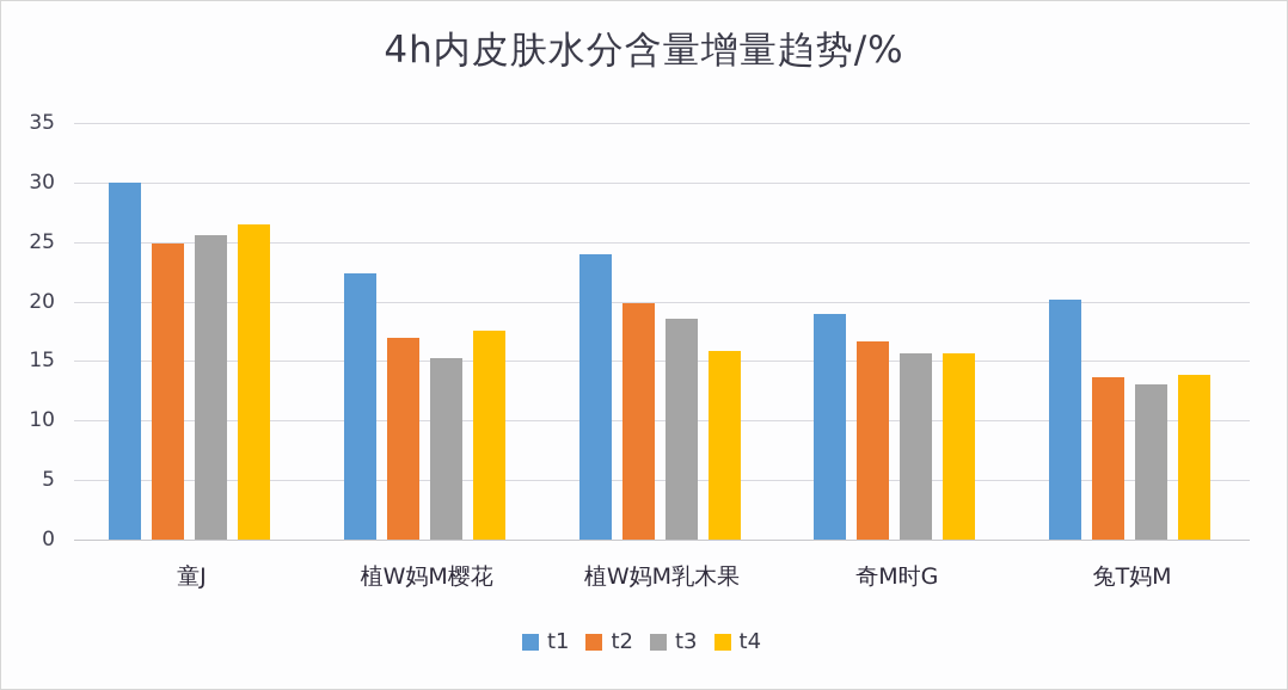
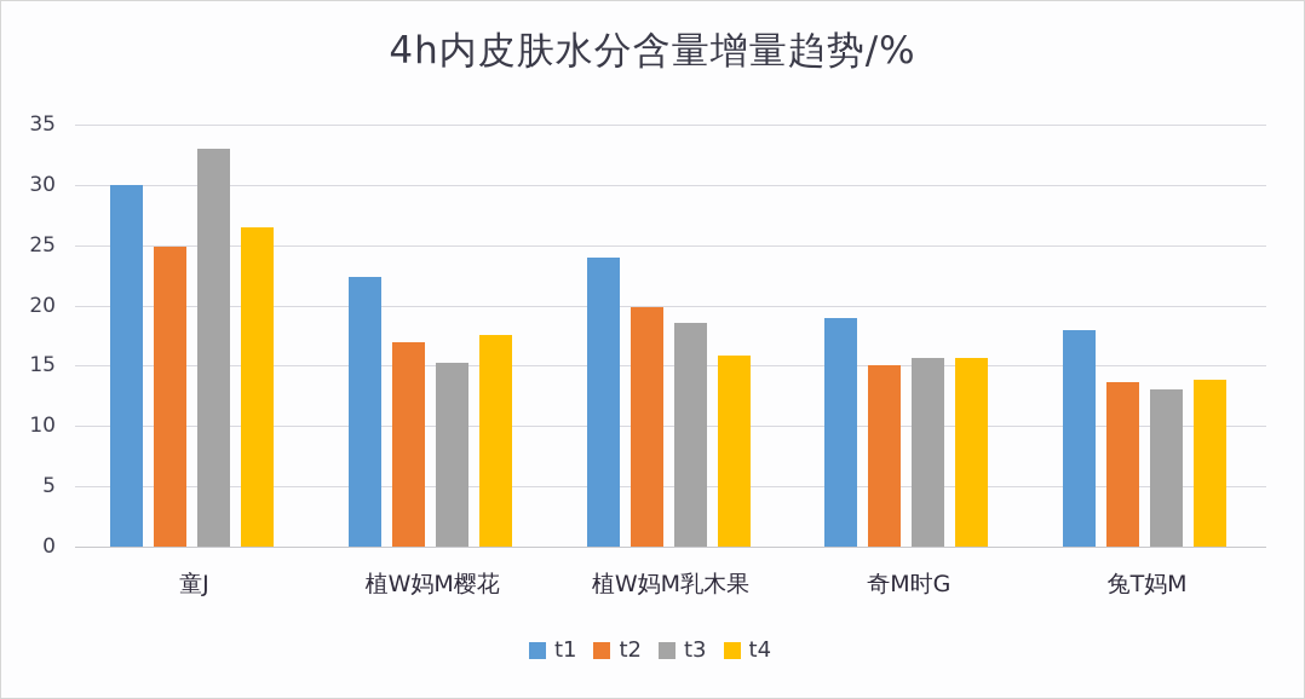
t3/童J: 26 -> 33
t2/奇M时G: 17 -> 15
t1/兔T妈M: 20 -> 18
